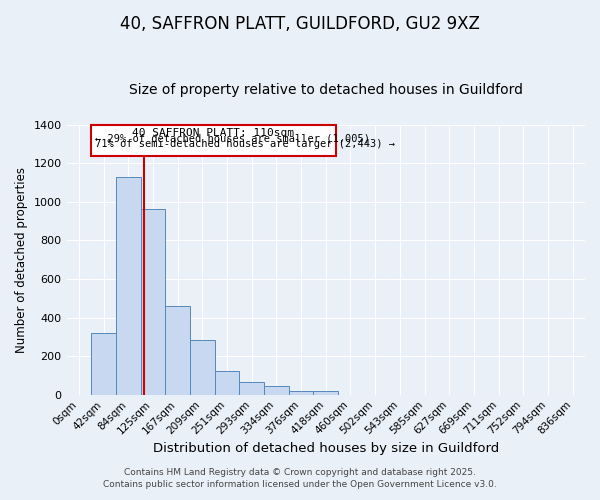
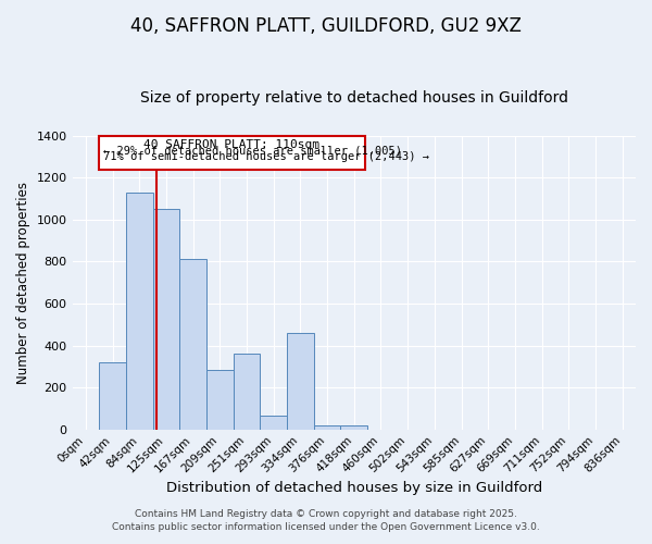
125sqm: 960 -> 1050
167sqm: 460 -> 810
251sqm: 120 -> 360
334sqm: 40 -> 460
